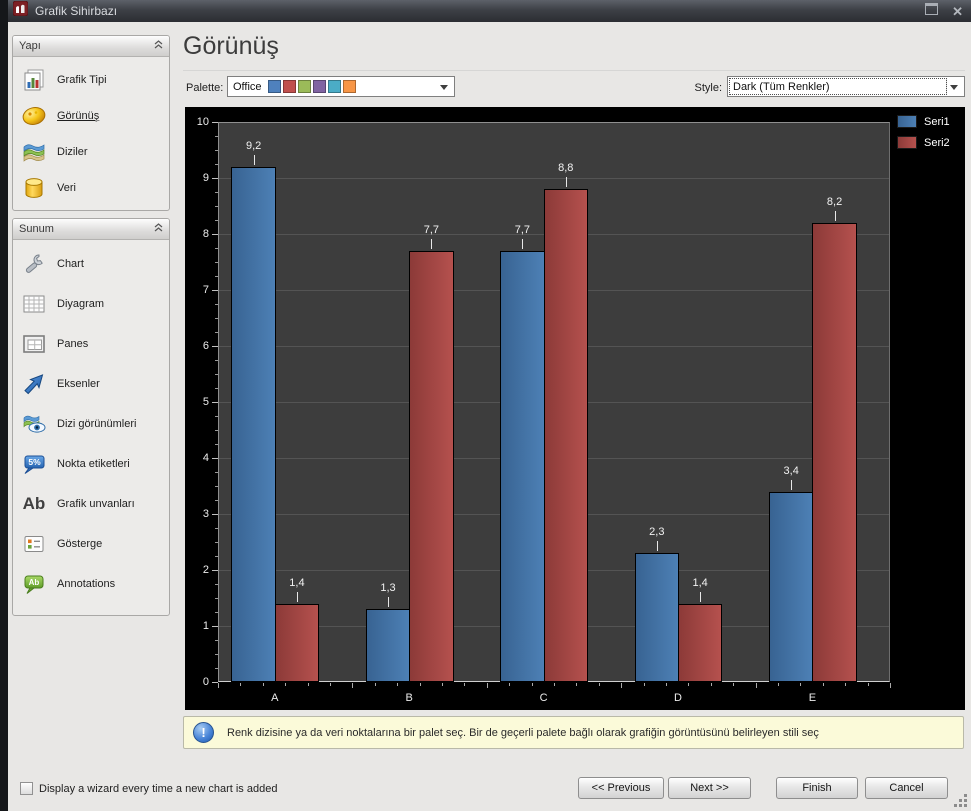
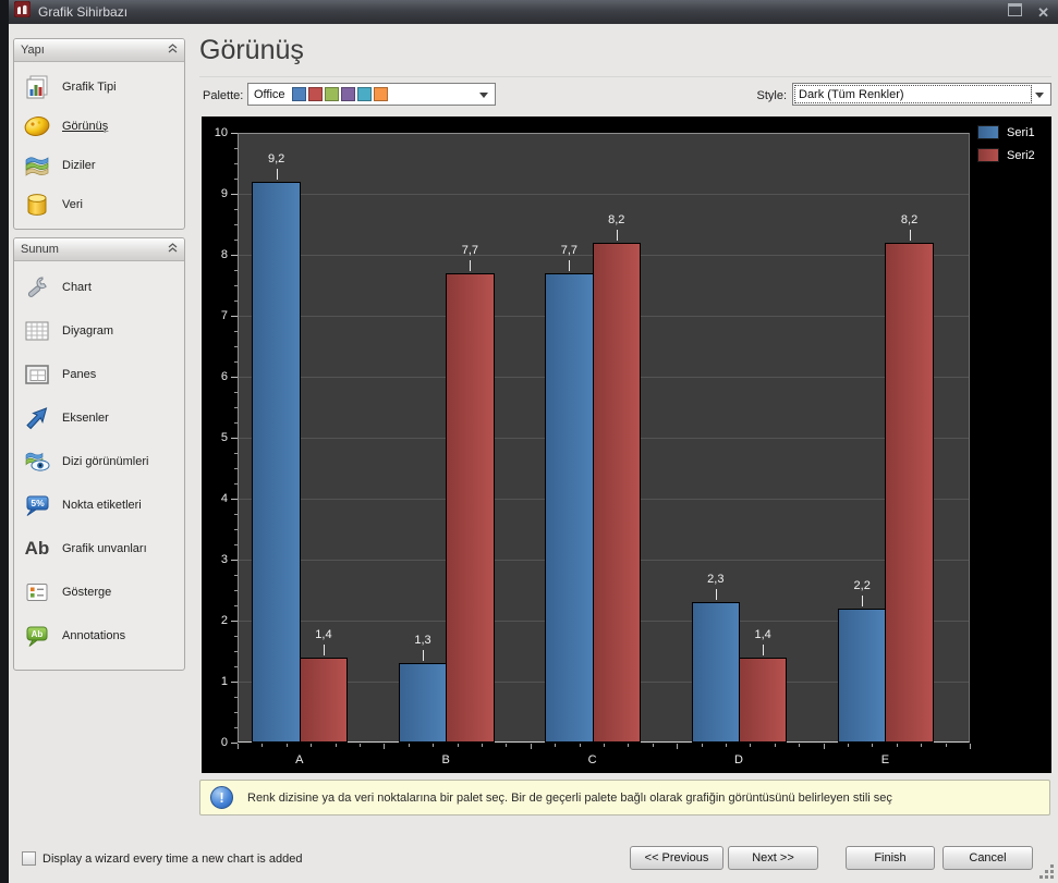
Seri2/C: 8,8 -> 8,2
Seri1/E: 3,4 -> 2,2
